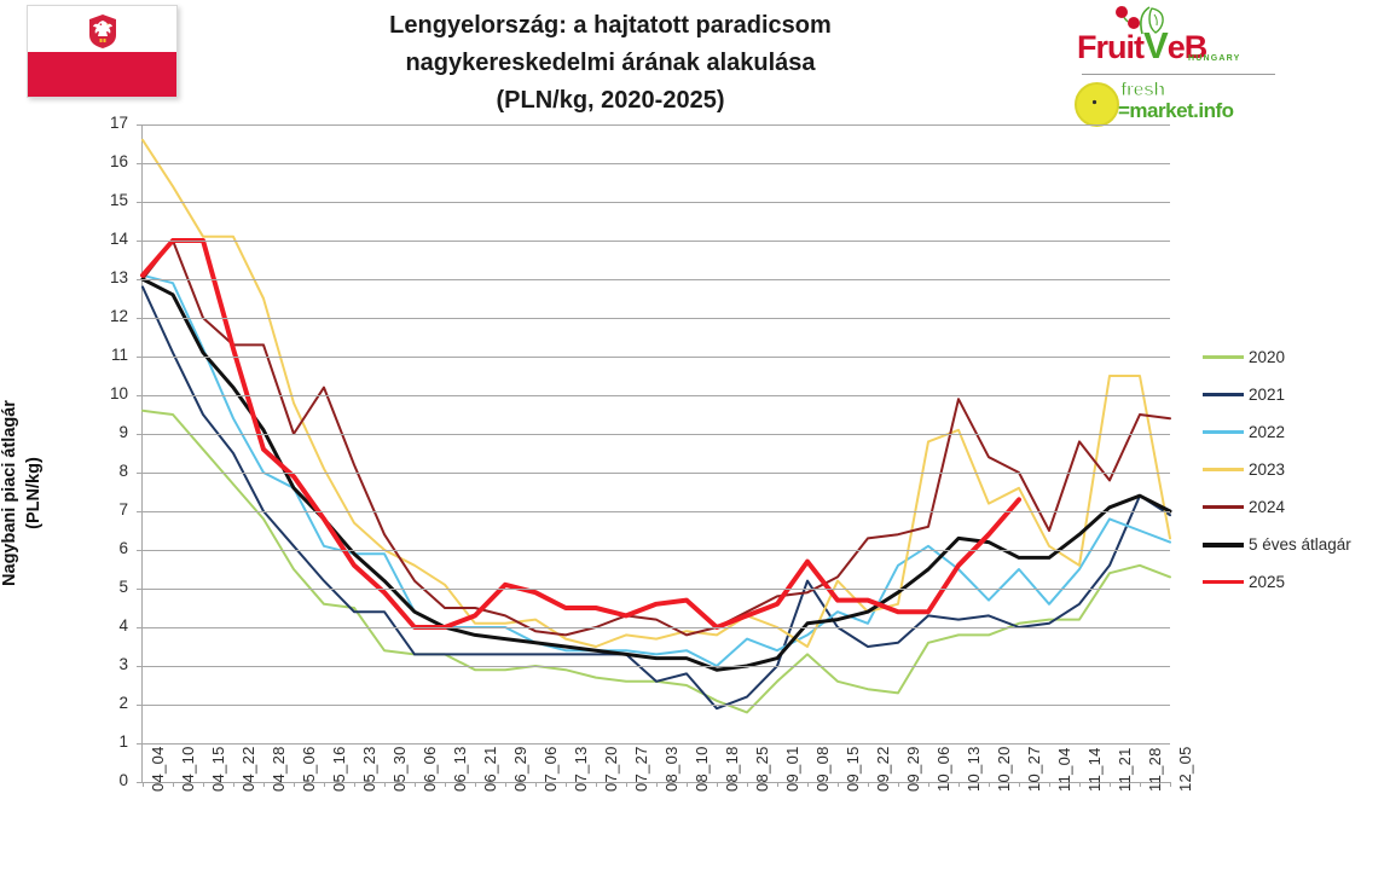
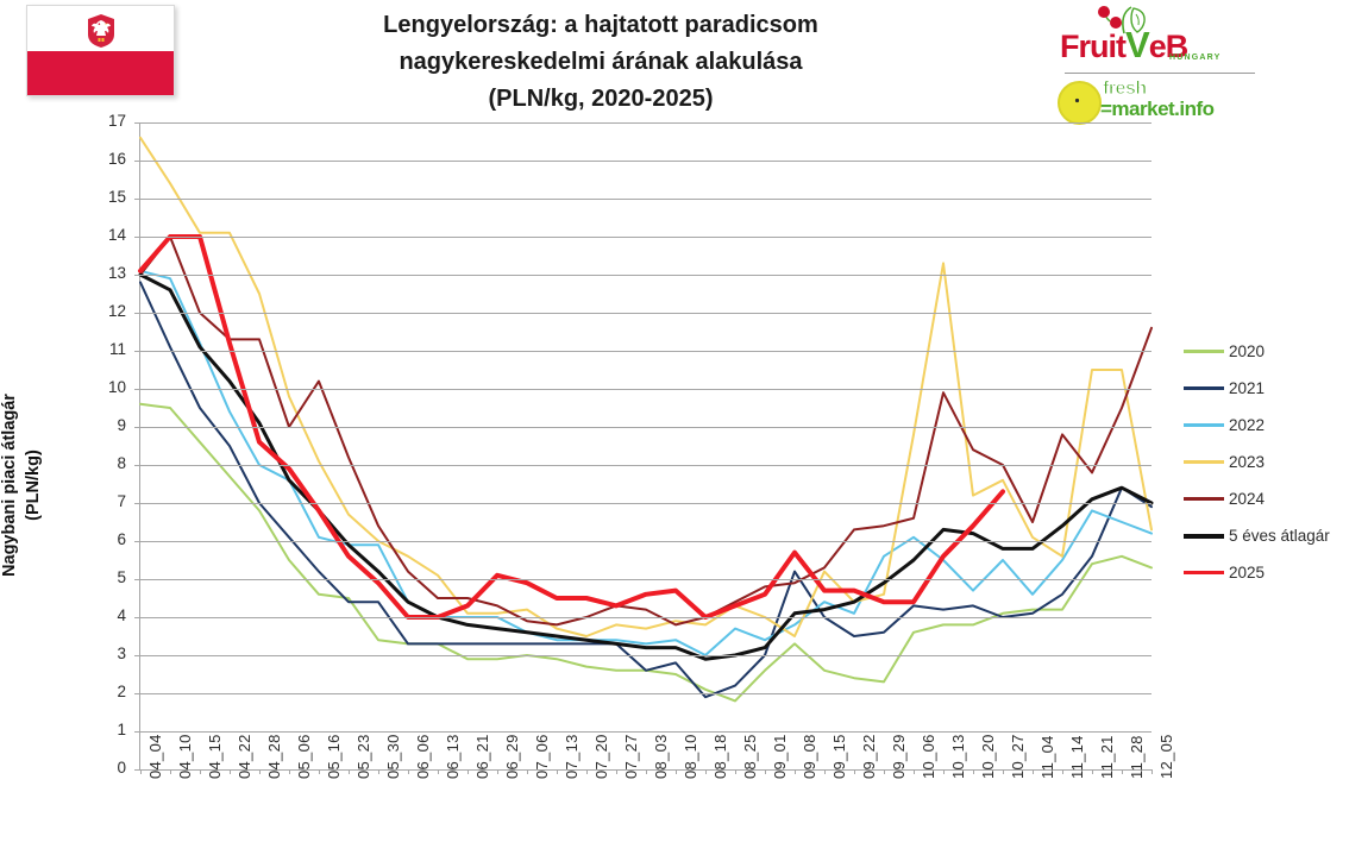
2023/10_13: 9.1 -> 13.3
2024/12_05: 9.4 -> 11.6
